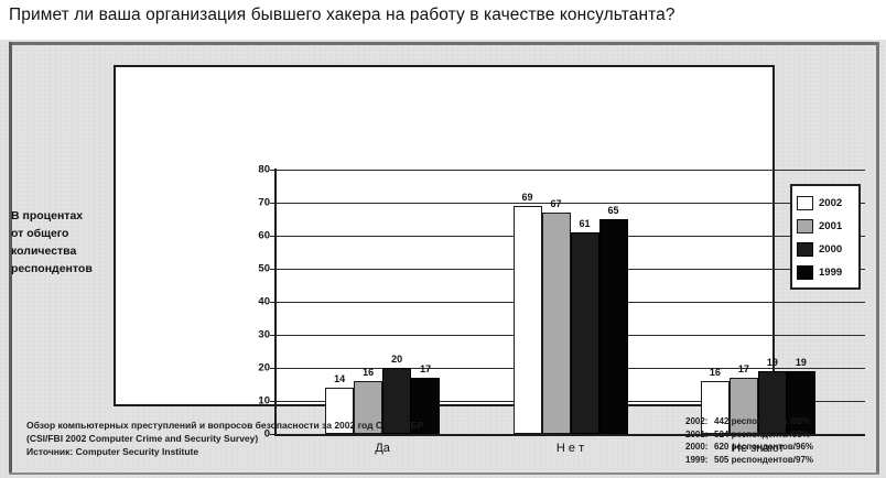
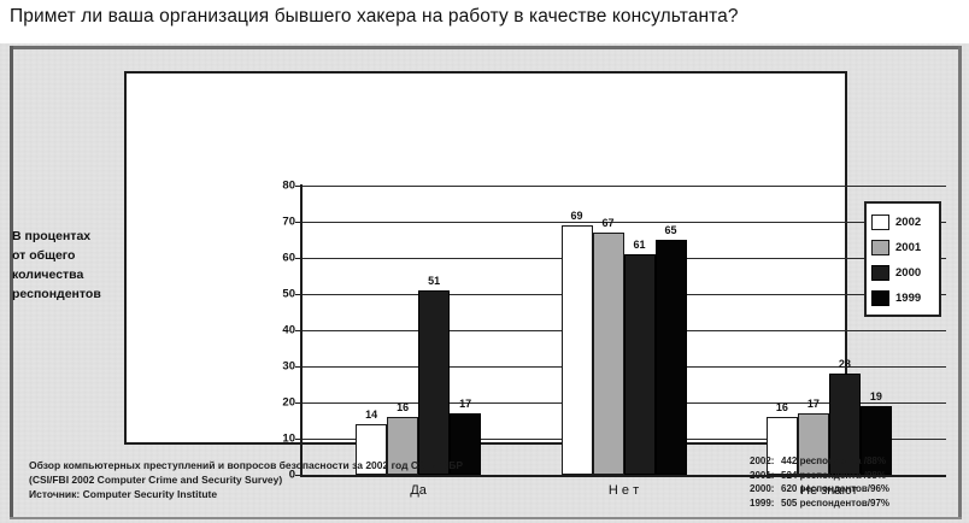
2000/Да: 20 -> 51
2000/Не знают: 19 -> 28
